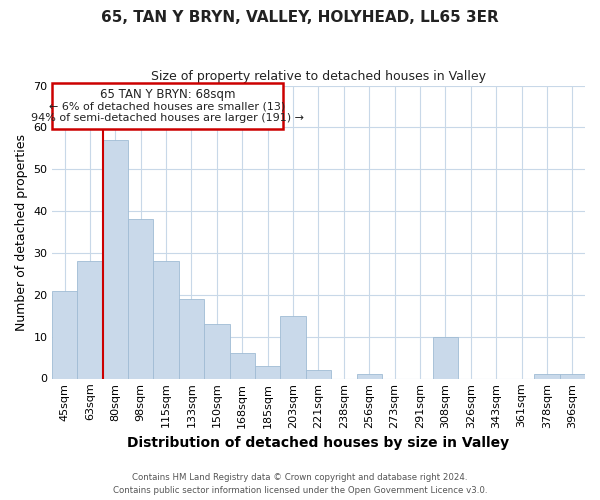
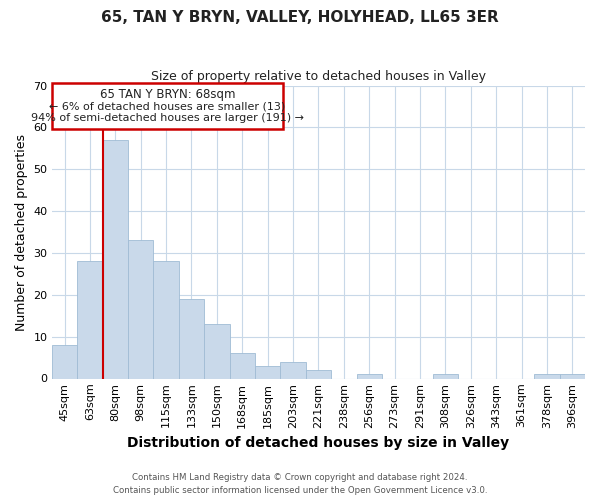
45sqm: 21 -> 8
98sqm: 38 -> 33
203sqm: 15 -> 4
308sqm: 10 -> 1
